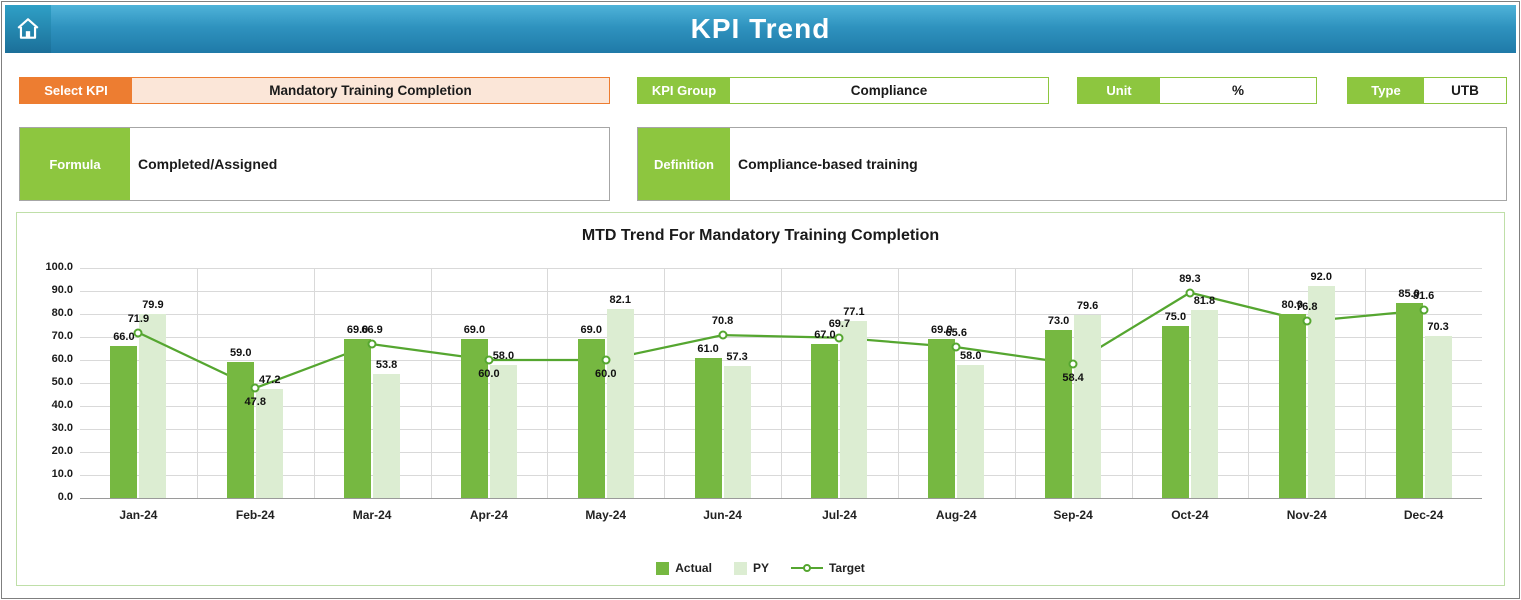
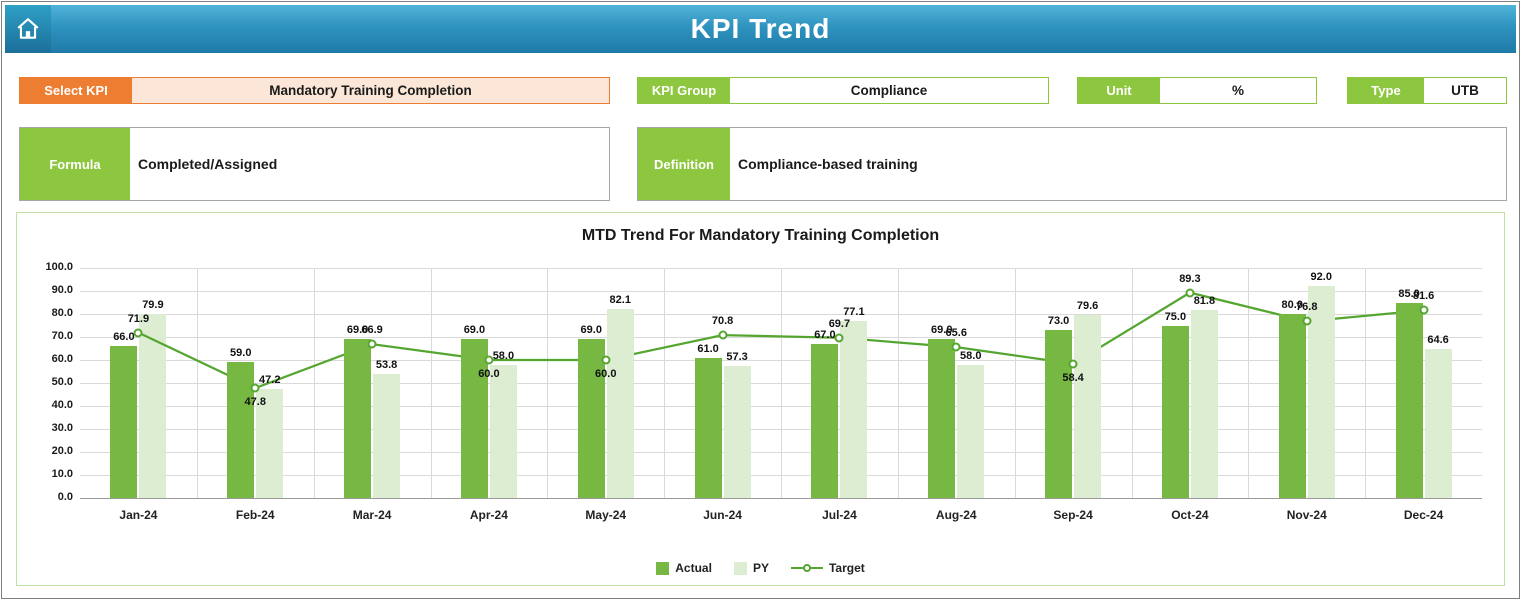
PY/Dec-24: 70.3 -> 64.6
